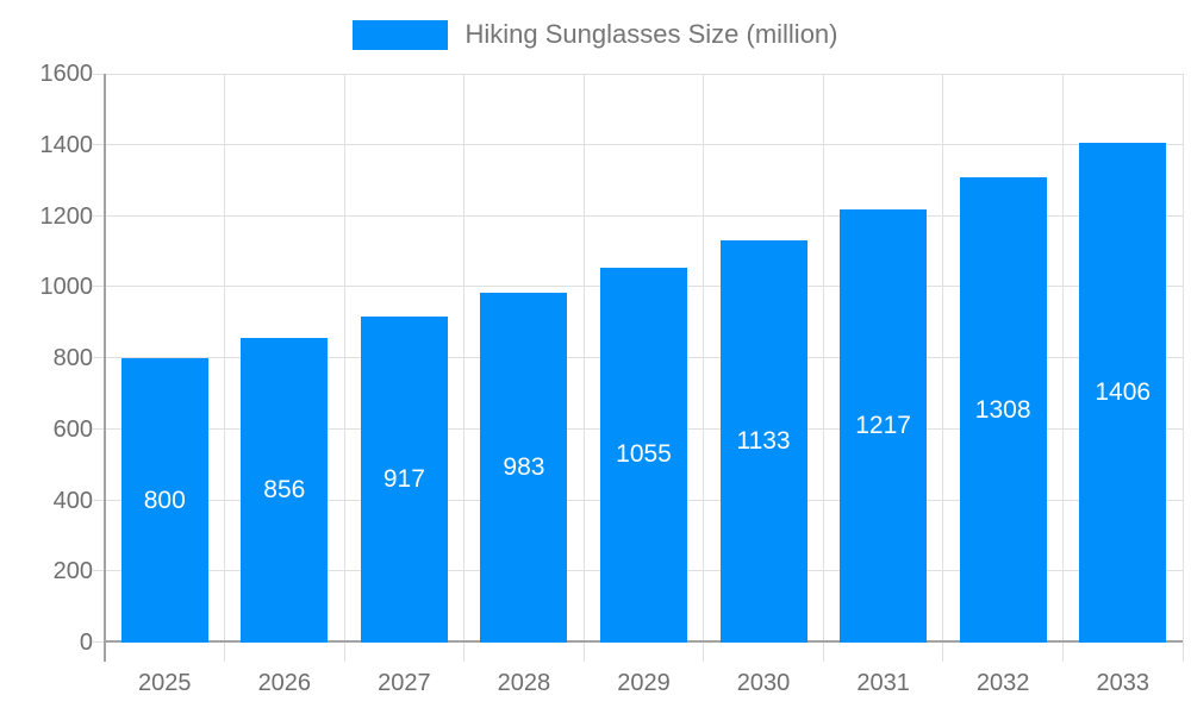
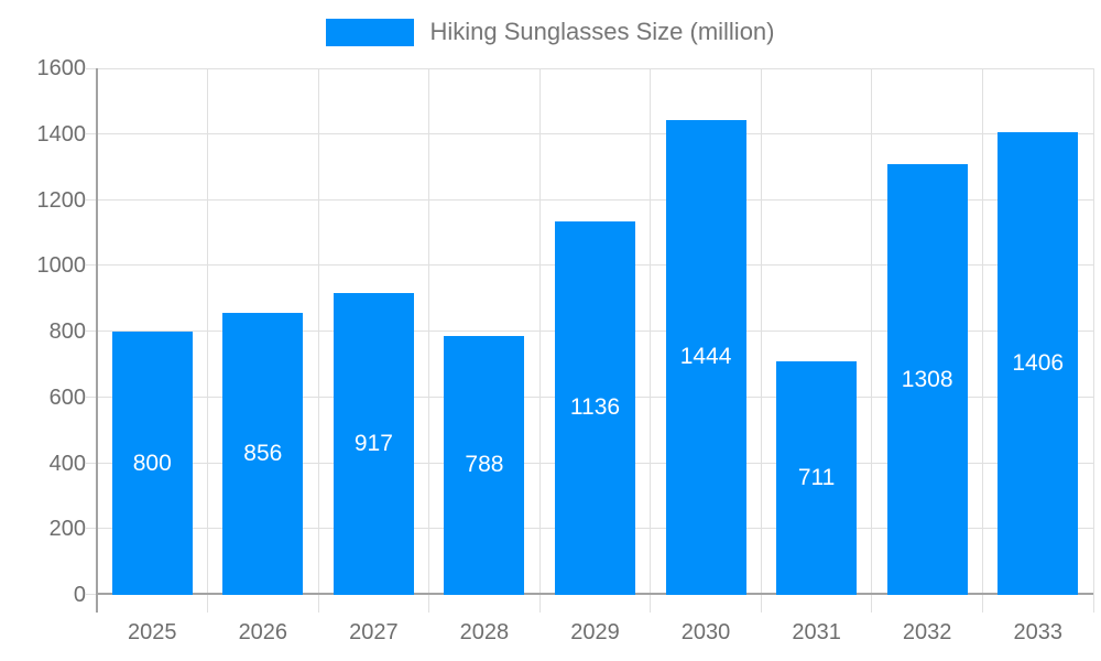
2028: 983 -> 788
2029: 1055 -> 1136
2030: 1133 -> 1444
2031: 1217 -> 711
